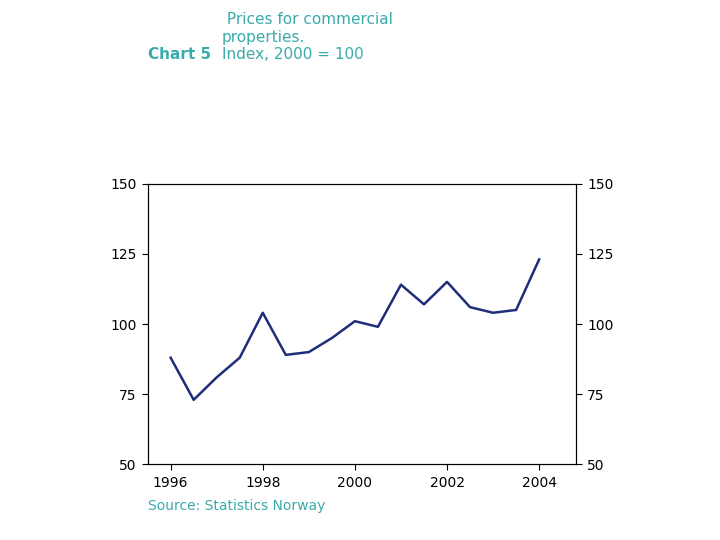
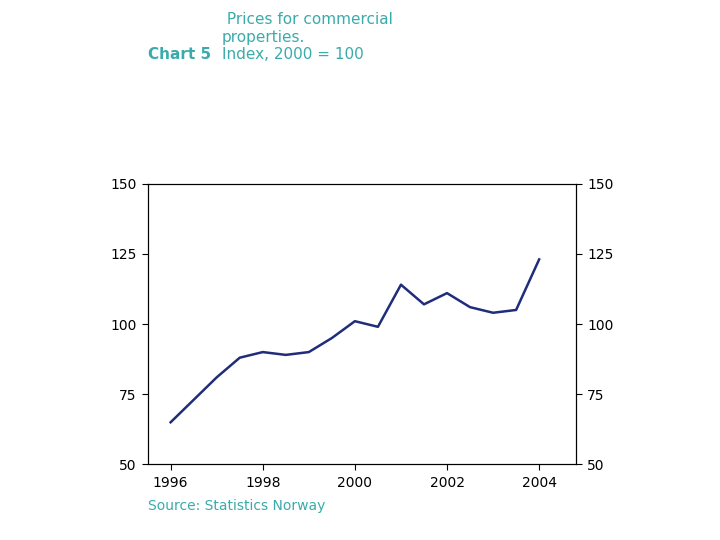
1996: 88 -> 65
1998: 104 -> 90
2002: 115 -> 111
